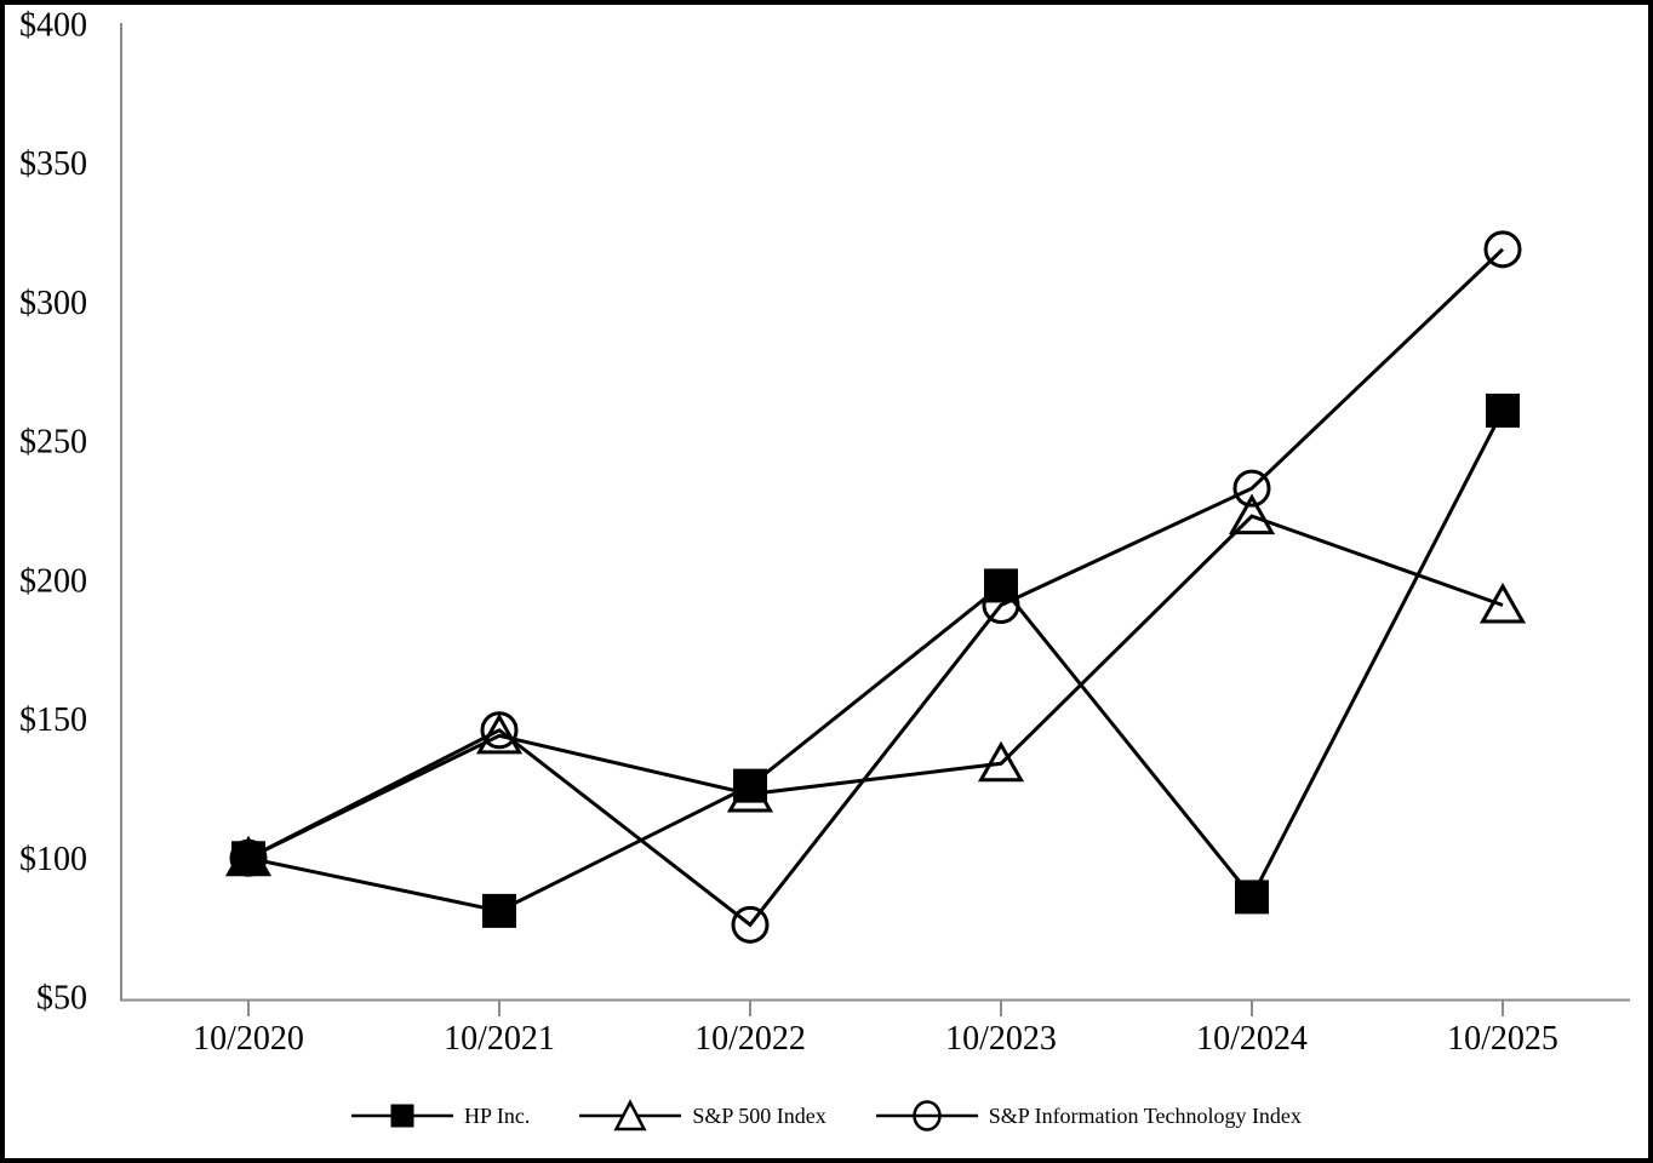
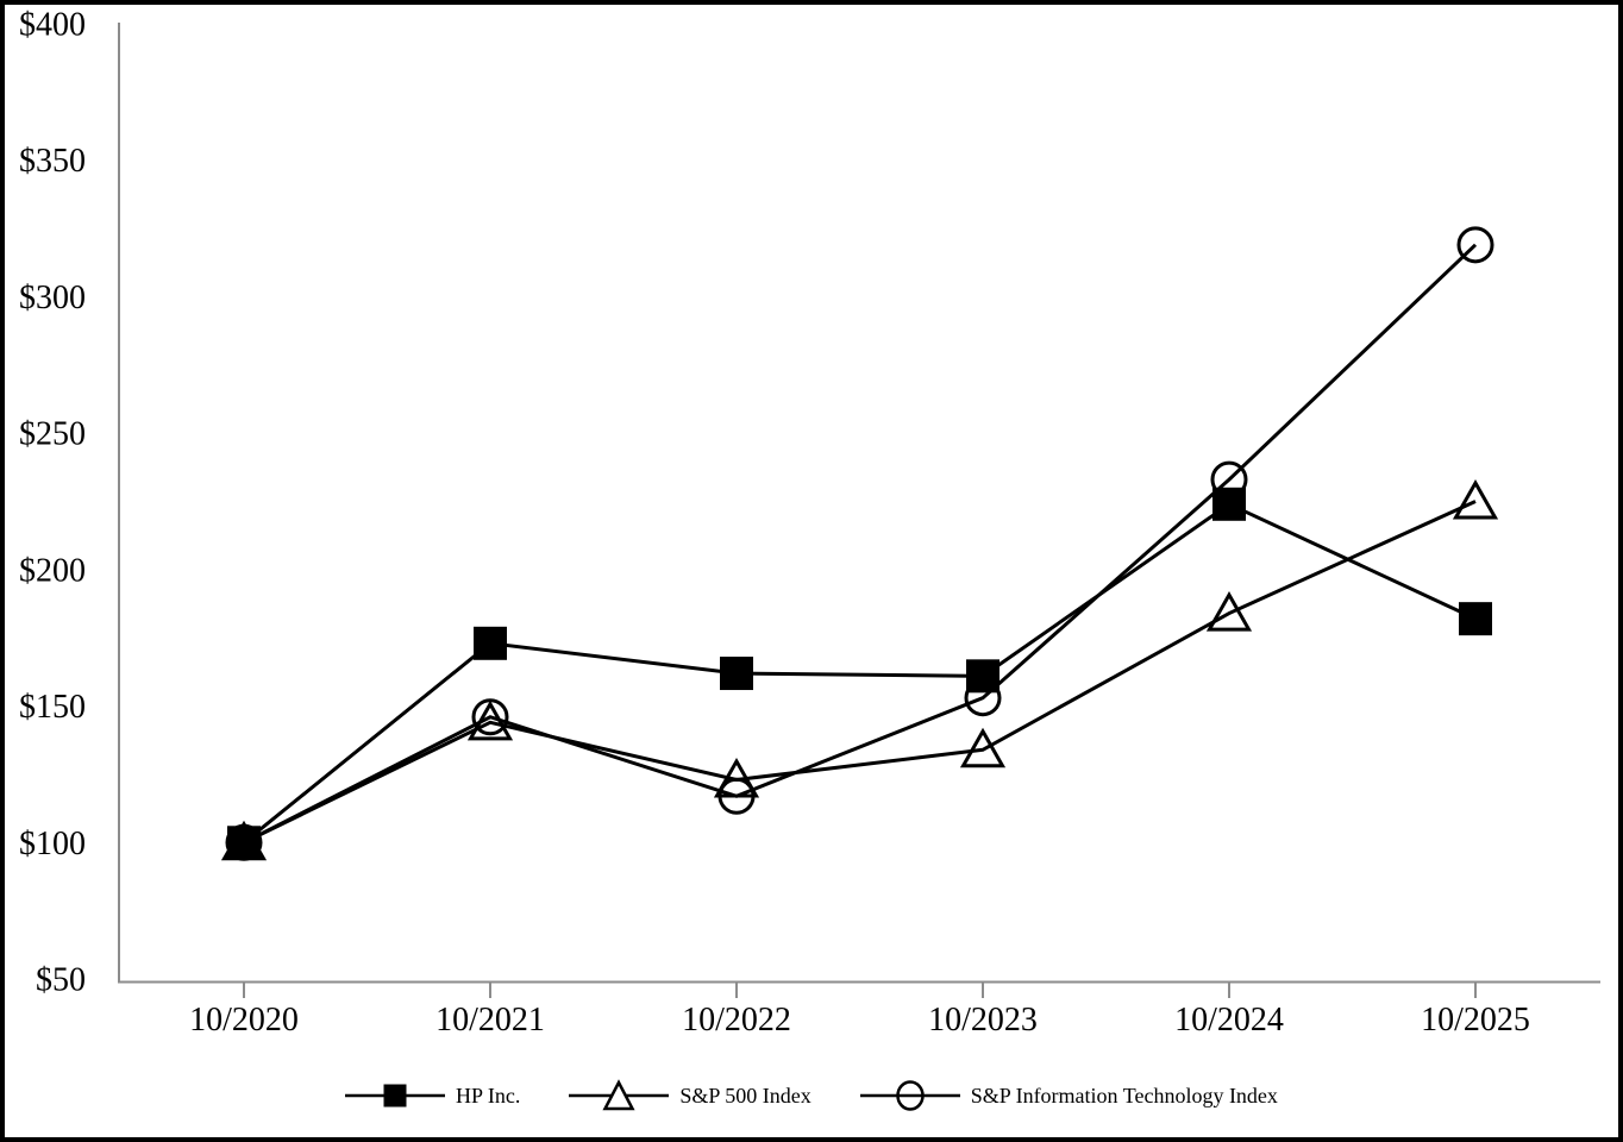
HP Inc./10/2021: $81 -> $173
HP Inc./10/2022: $126 -> $162
S&P Information Technology Index/10/2022: $76 -> $117
HP Inc./10/2023: $198 -> $161
S&P Information Technology Index/10/2023: $191 -> $153
HP Inc./10/2024: $86 -> $224
S&P 500 Index/10/2024: $223 -> $184
HP Inc./10/2025: $261 -> $182
S&P 500 Index/10/2025: $191 -> $225
